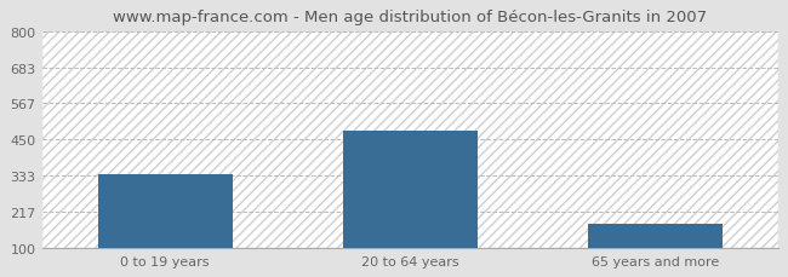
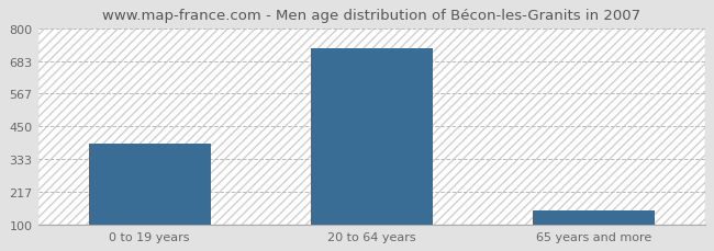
0 to 19 years: 340 -> 390
20 to 64 years: 480 -> 730
65 years and more: 180 -> 150
